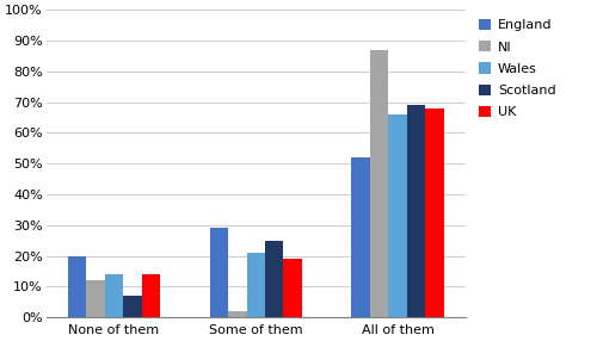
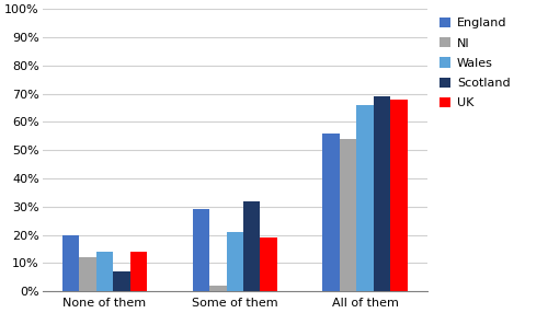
Scotland/Some of them: 25% -> 32%
England/All of them: 52% -> 56%
NI/All of them: 87% -> 54%
